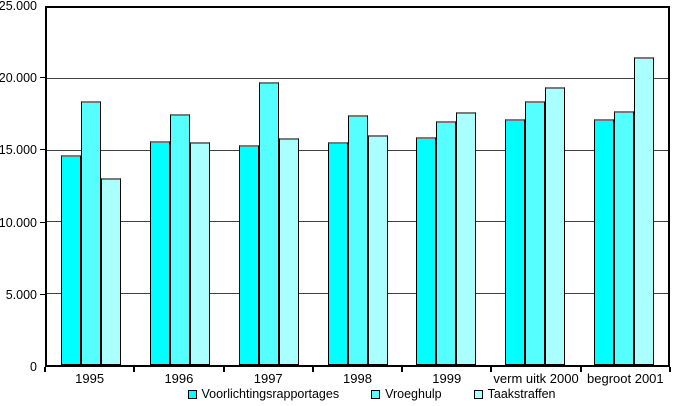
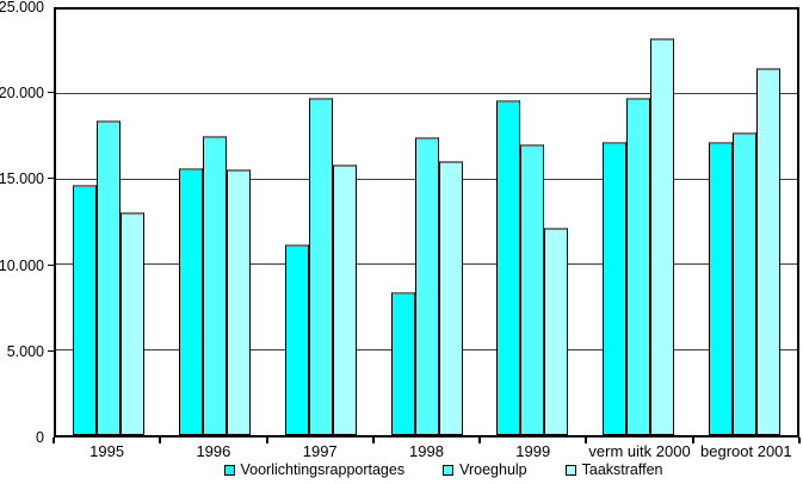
Voorlichtingsrapportages/1997: 15400 -> 11200
Voorlichtingsrapportages/1998: 15600 -> 8400
Voorlichtingsrapportages/1999: 16000 -> 19700
Taakstraffen/1999: 17700 -> 12200
Vroeghulp/verm uitk 2000: 18500 -> 19800
Taakstraffen/verm uitk 2000: 19500 -> 23300
